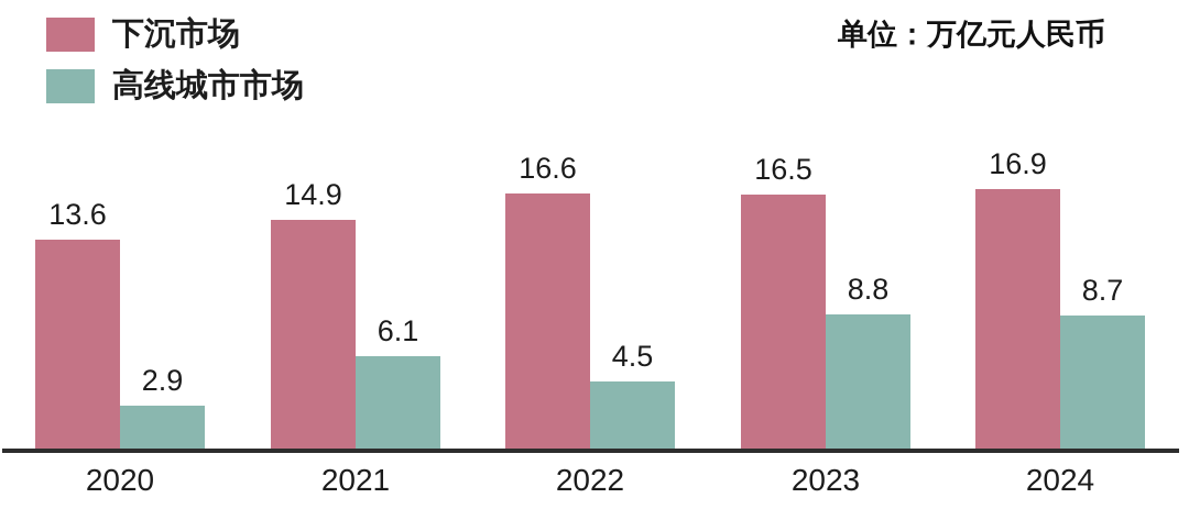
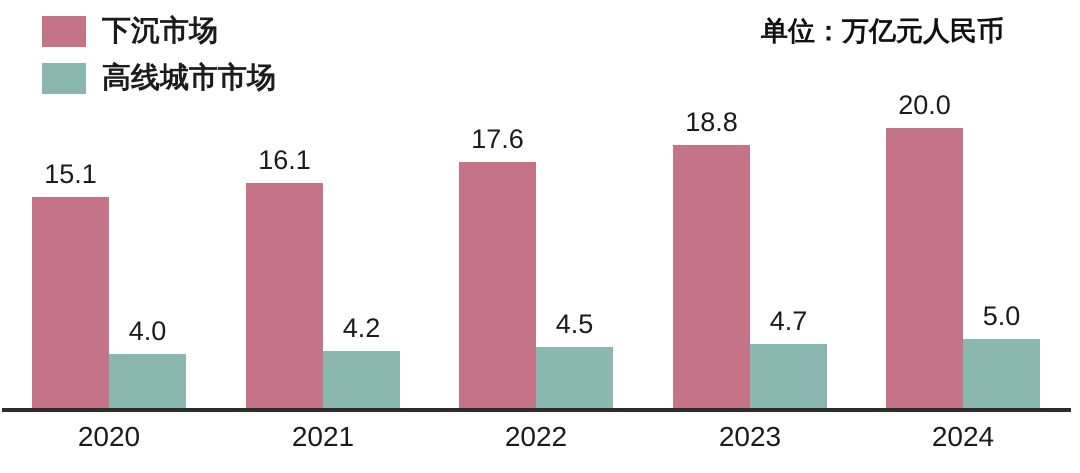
下沉市场/2020: 13.6 -> 15.1
高线城市市场/2020: 2.9 -> 4.0
下沉市场/2021: 14.9 -> 16.1
高线城市市场/2021: 6.1 -> 4.2
下沉市场/2022: 16.6 -> 17.6
下沉市场/2023: 16.5 -> 18.8
高线城市市场/2023: 8.8 -> 4.7
下沉市场/2024: 16.9 -> 20.0
高线城市市场/2024: 8.7 -> 5.0
